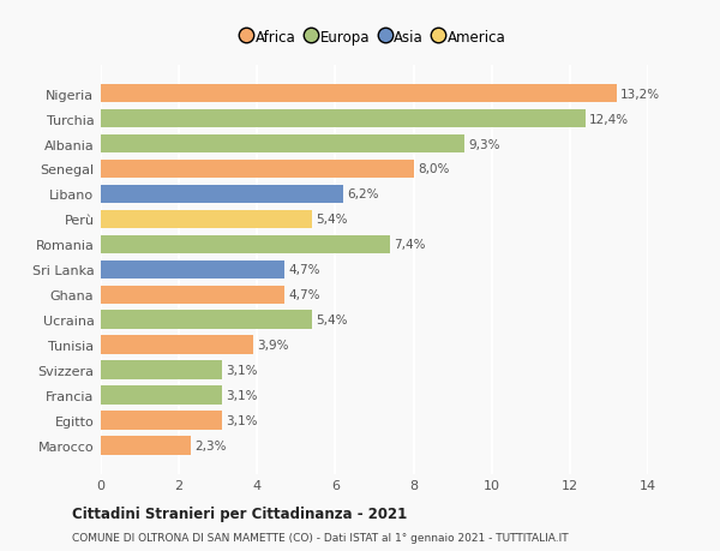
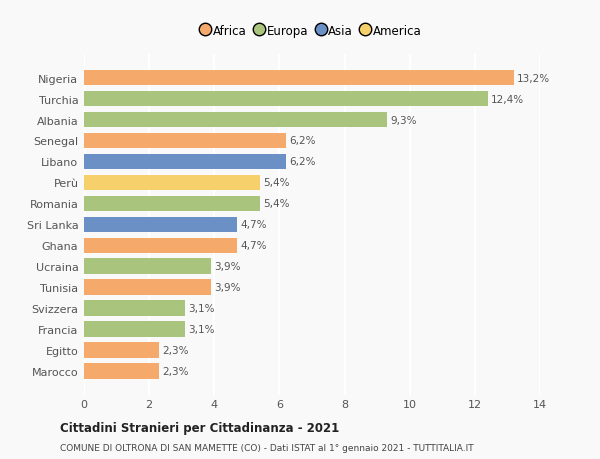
Senegal: 8,0% -> 6,2%
Romania: 7,4% -> 5,4%
Ucraina: 5,4% -> 3,9%
Egitto: 3,1% -> 2,3%
